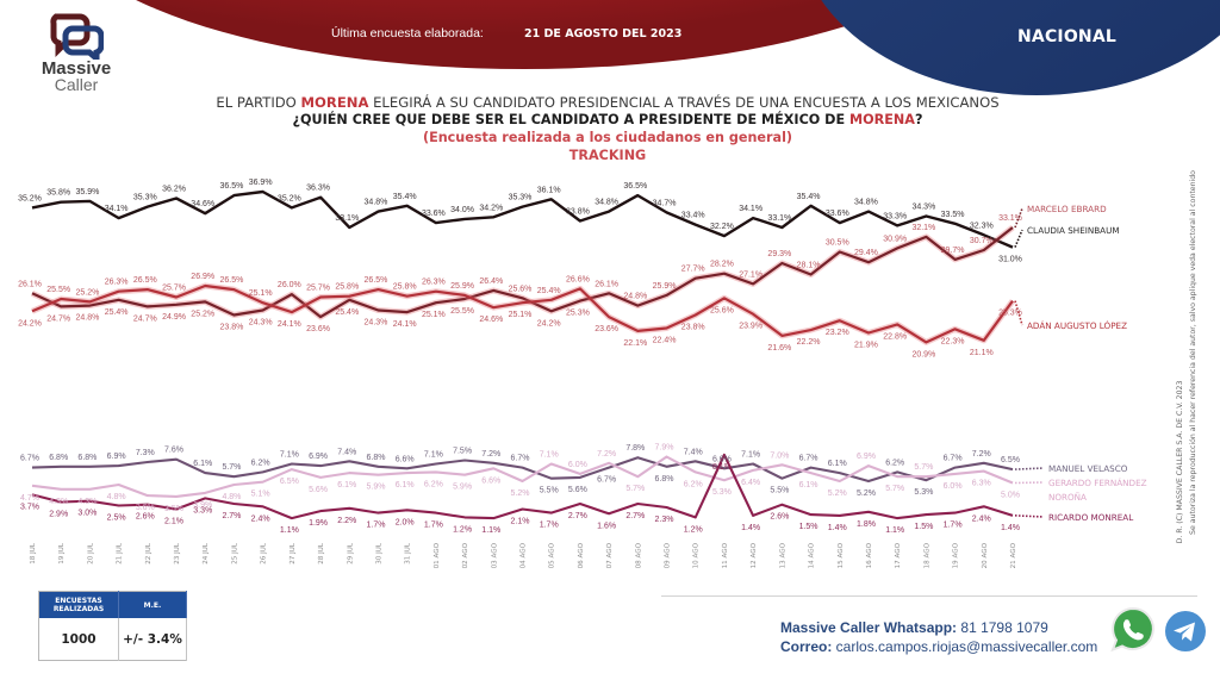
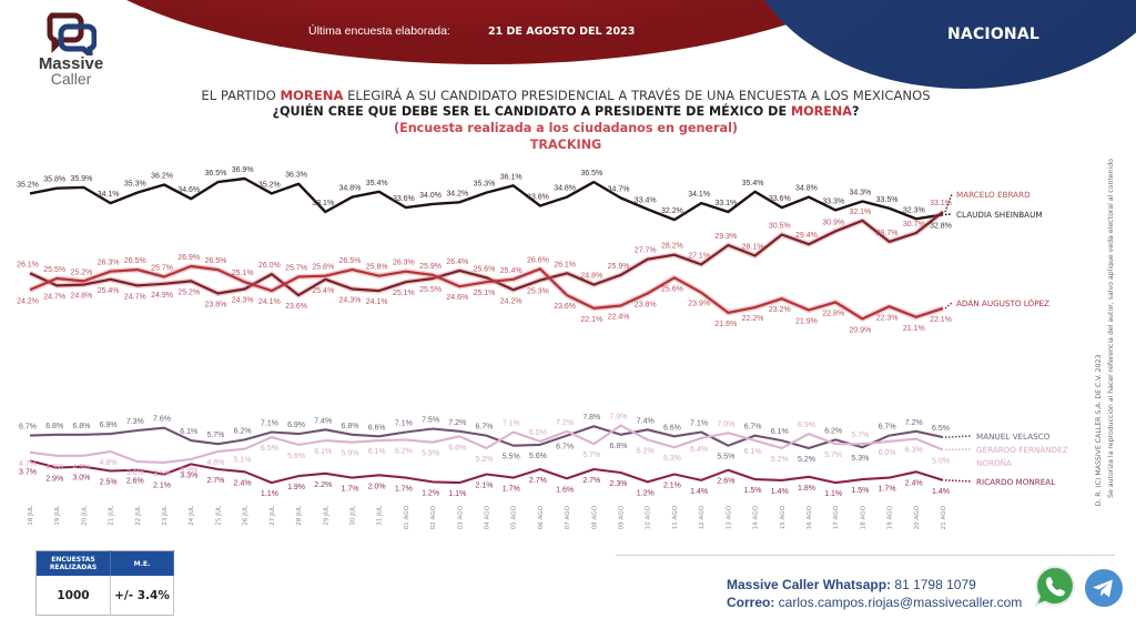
RICARDO MONREAL/11 AGO: 8.1% -> 2.1%
CLAUDIA SHEINBAUM/21 AGO: 31.0% -> 32.8%
ADÁN AUGUSTO LÓPEZ/21 AGO: 25.3% -> 22.1%
